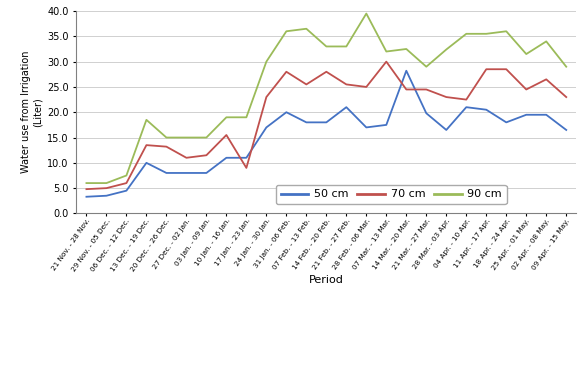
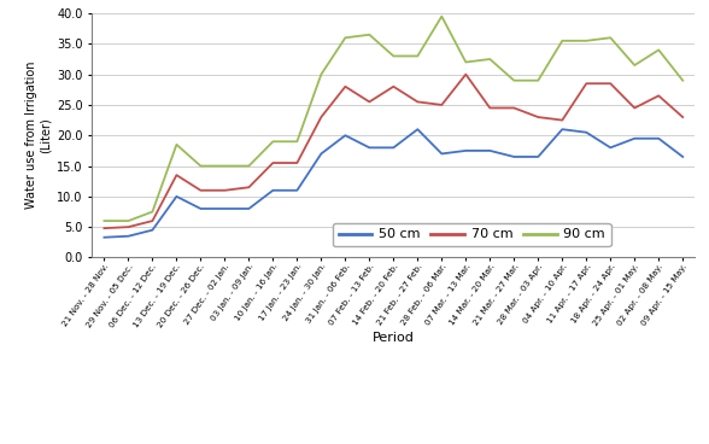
70 cm/20 Dec. - 26 Dec.: 13.2 -> 11.0
70 cm/17 Jan. - 23 Jan.: 9.0 -> 15.5
50 cm/14 Mar. - 20 Mar.: 28.2 -> 17.5
50 cm/21 Mar. - 27 Mar.: 19.8 -> 16.5
90 cm/28 Mar. - 03 Apr.: 32.4 -> 29.0
